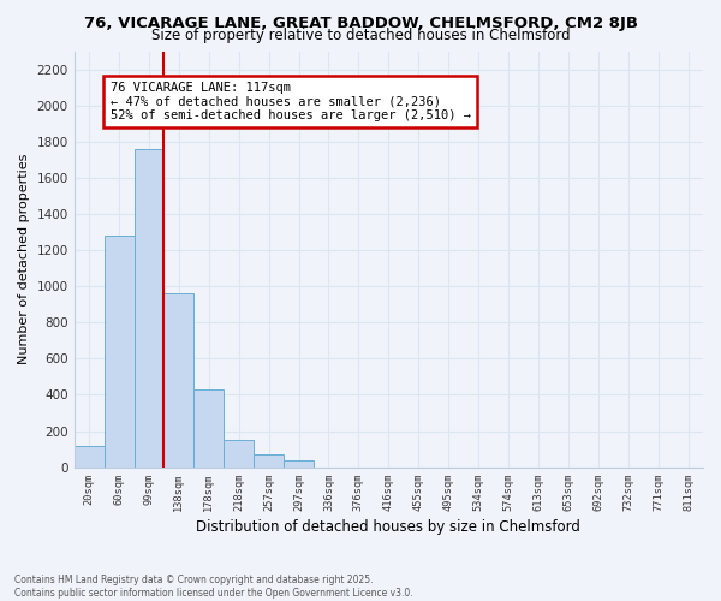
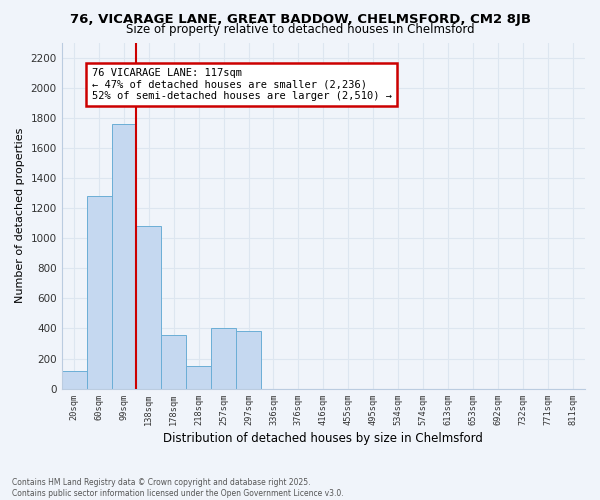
138sqm: 960 -> 1080
178sqm: 430 -> 360
257sqm: 70 -> 400
297sqm: 40 -> 380
